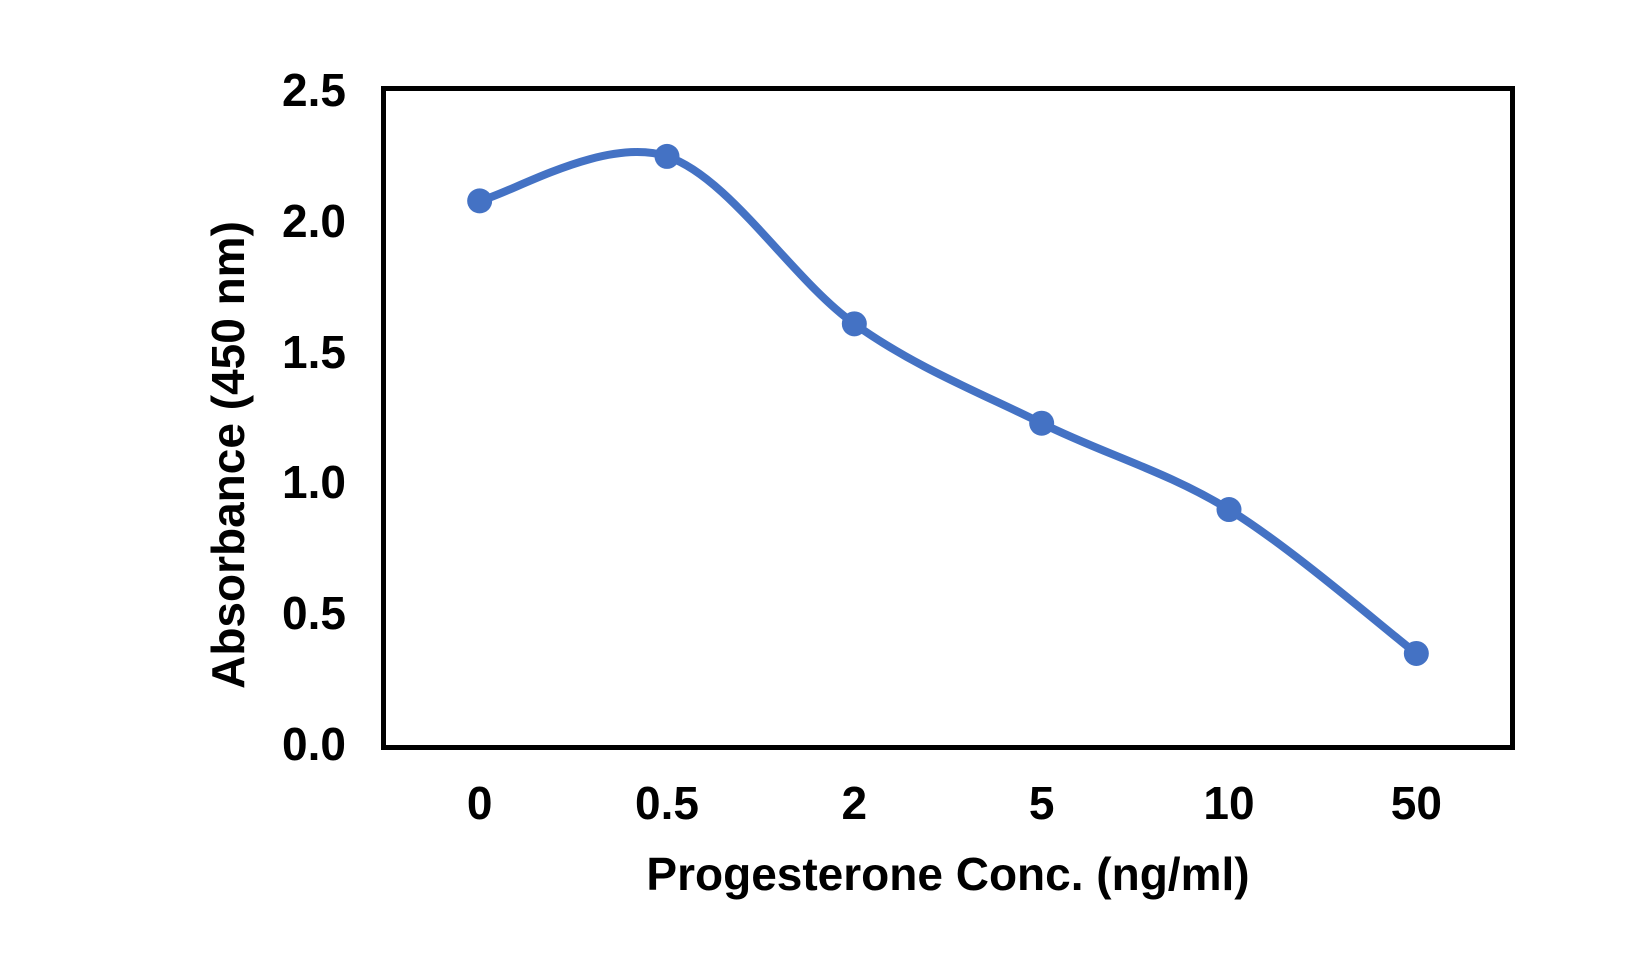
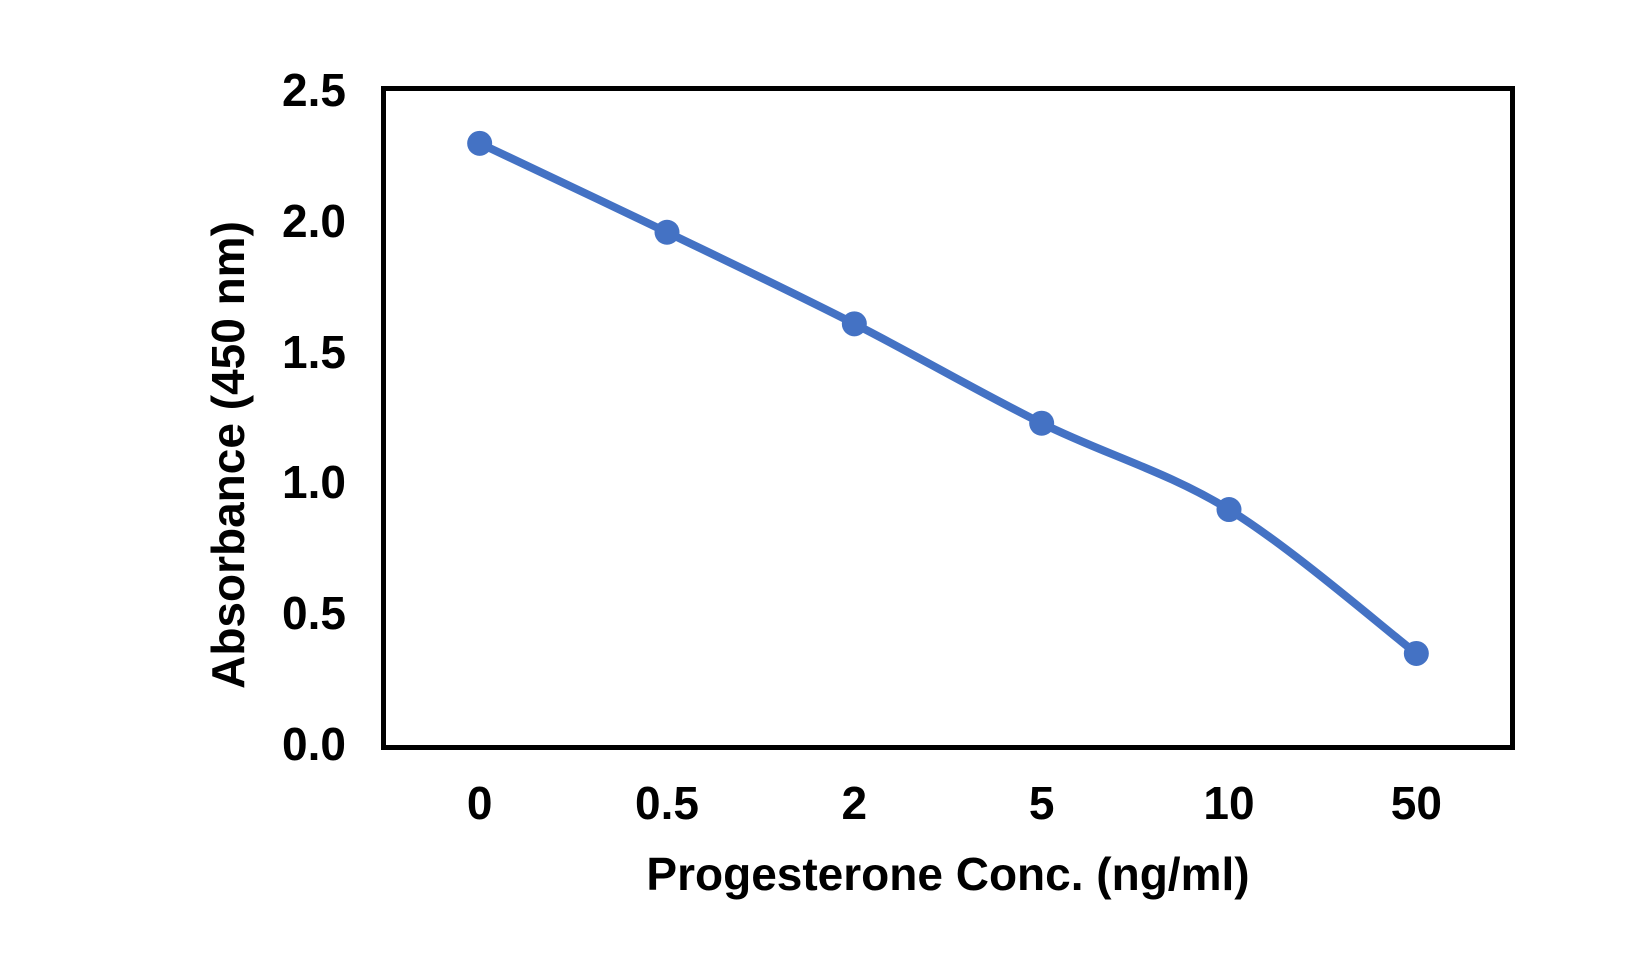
0: 2.08 -> 2.30
0.5: 2.25 -> 1.96
